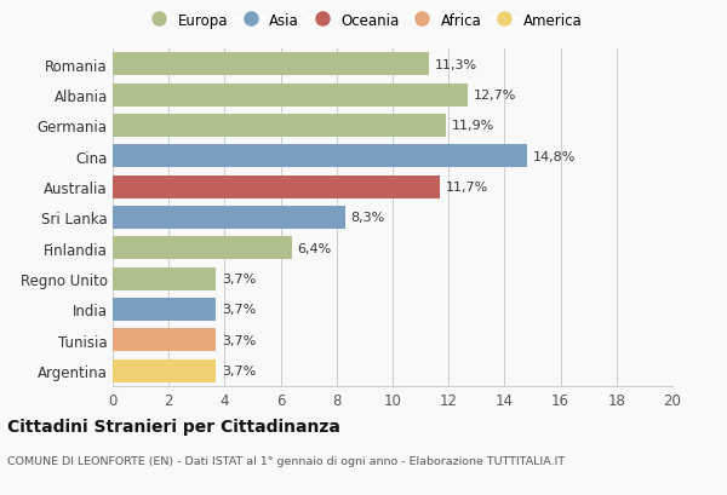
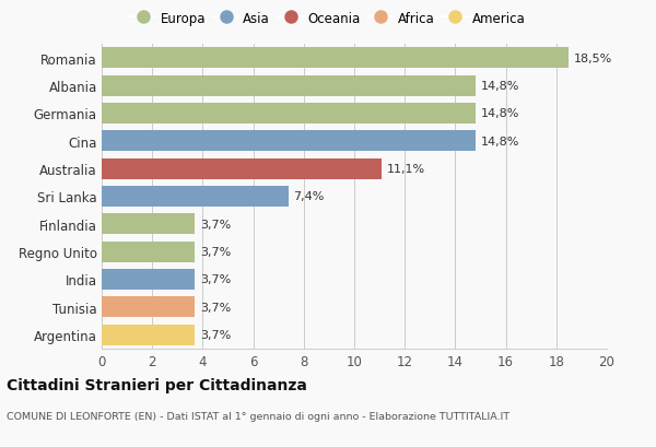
Romania: 11,3% -> 18,5%
Albania: 12,7% -> 14,8%
Germania: 11,9% -> 14,8%
Australia: 11,7% -> 11,1%
Sri Lanka: 8,3% -> 7,4%
Finlandia: 6,4% -> 3,7%
